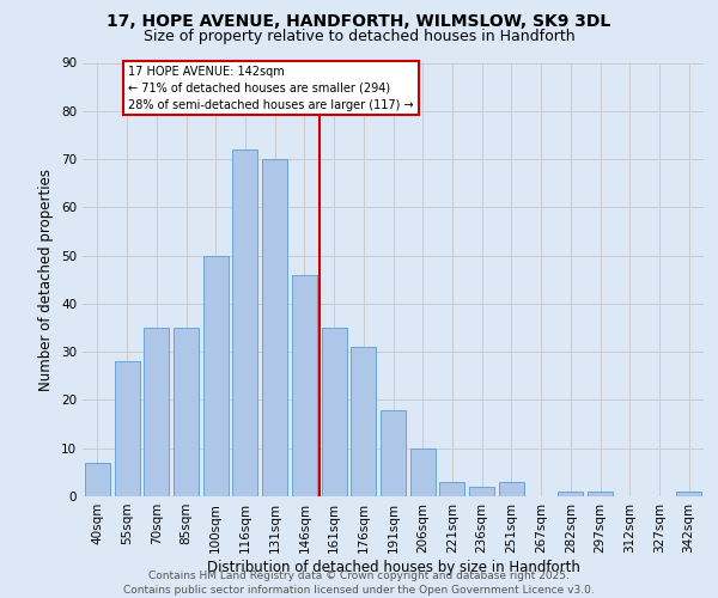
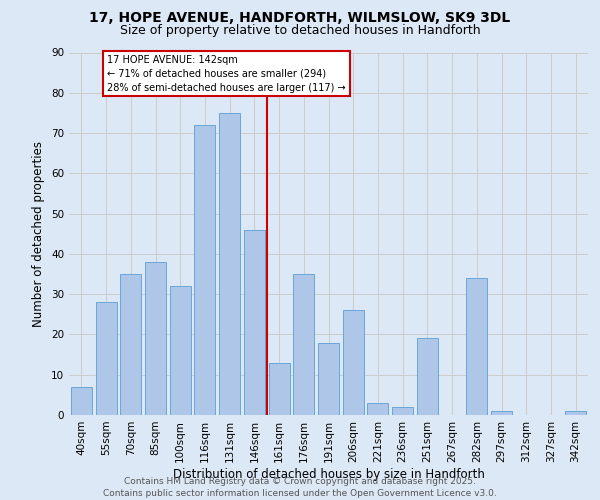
85sqm: 35 -> 38
100sqm: 50 -> 32
131sqm: 70 -> 75
161sqm: 35 -> 13
176sqm: 31 -> 35
206sqm: 10 -> 26
251sqm: 3 -> 19
282sqm: 1 -> 34
